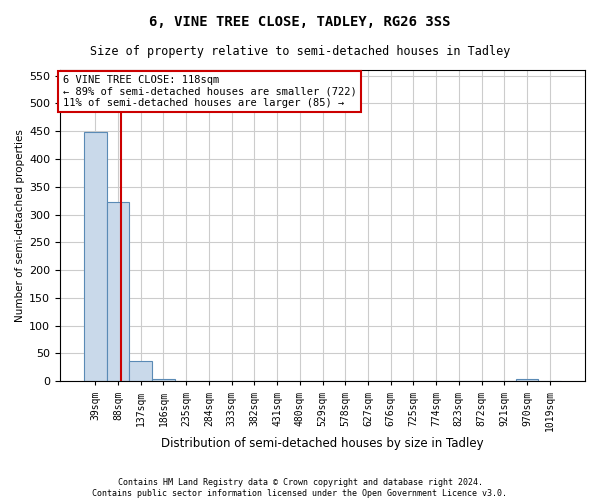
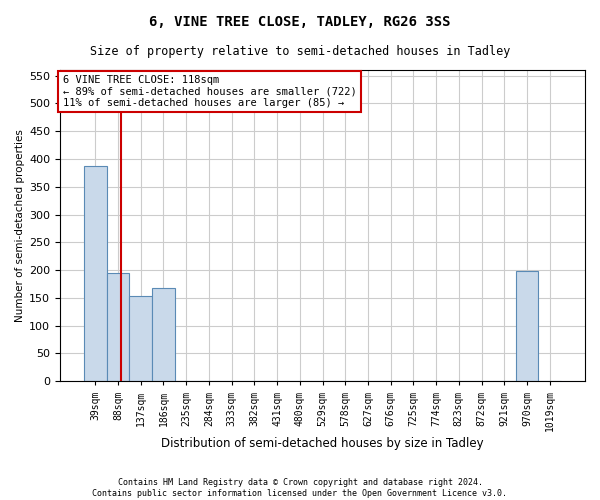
39sqm: 449 -> 388
88sqm: 322 -> 194
137sqm: 36 -> 154
186sqm: 5 -> 168
970sqm: 5 -> 198
